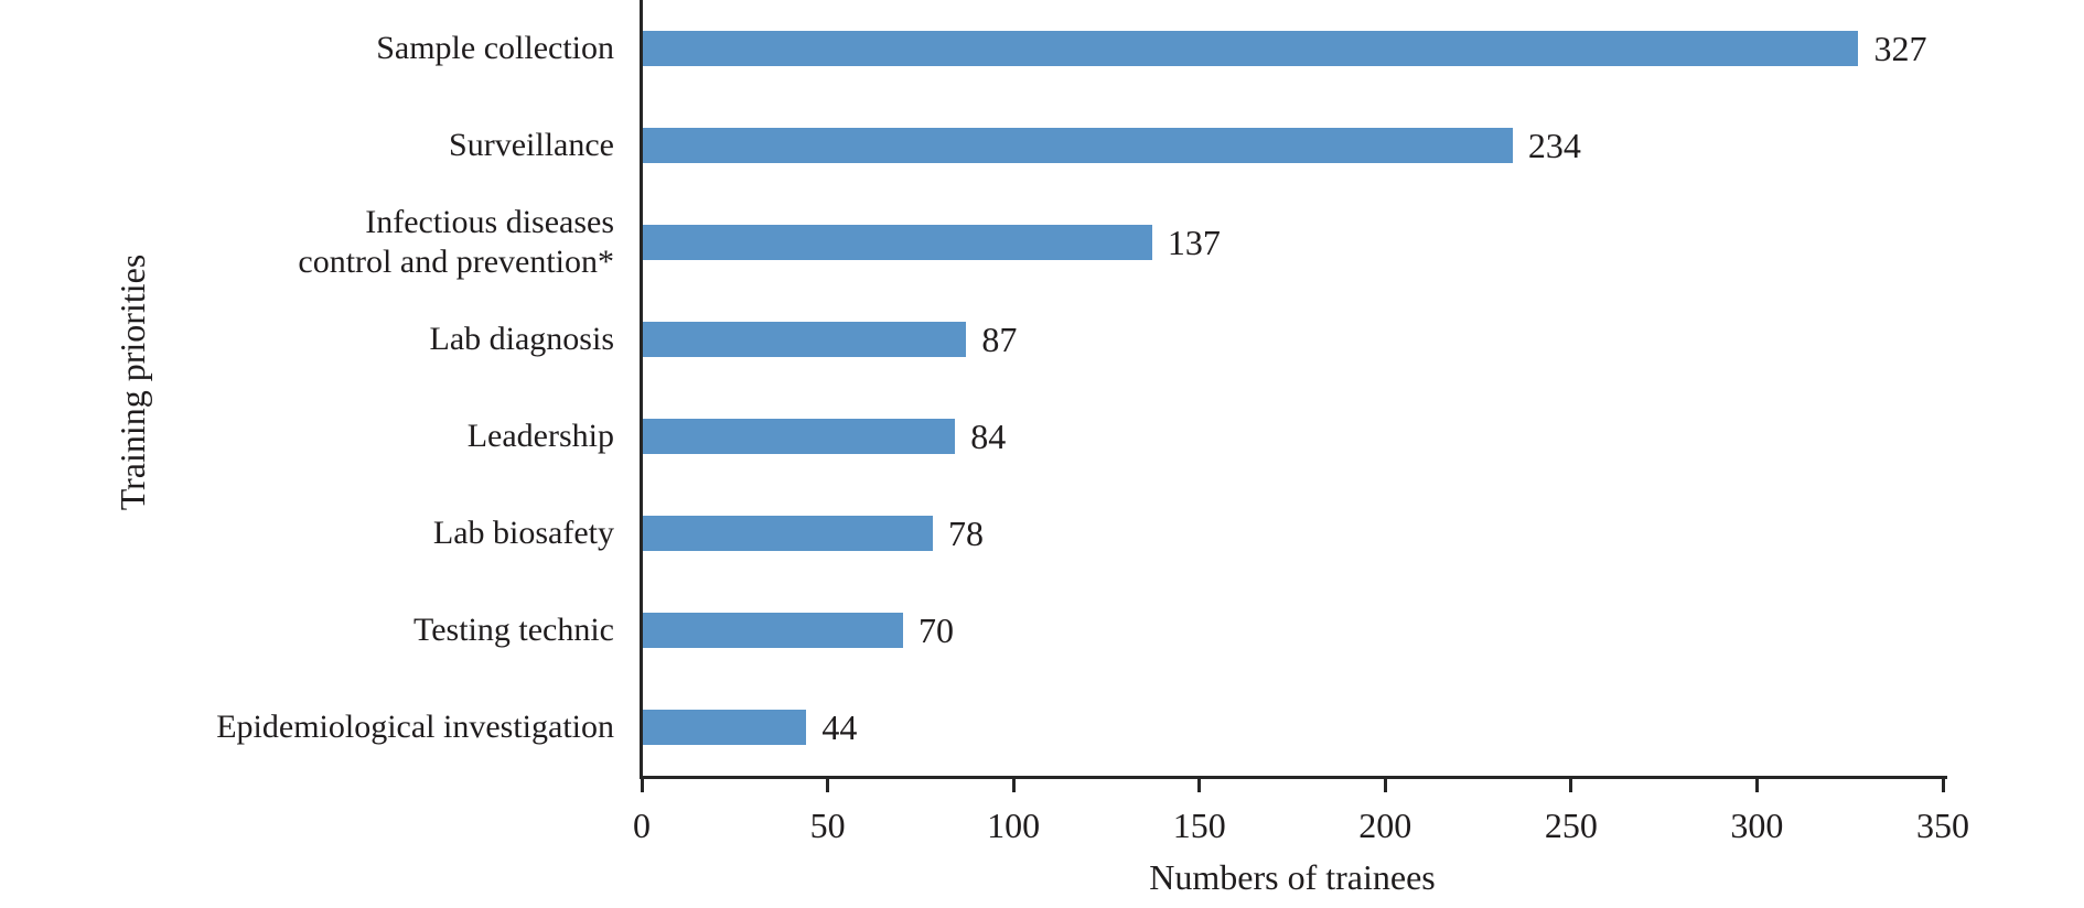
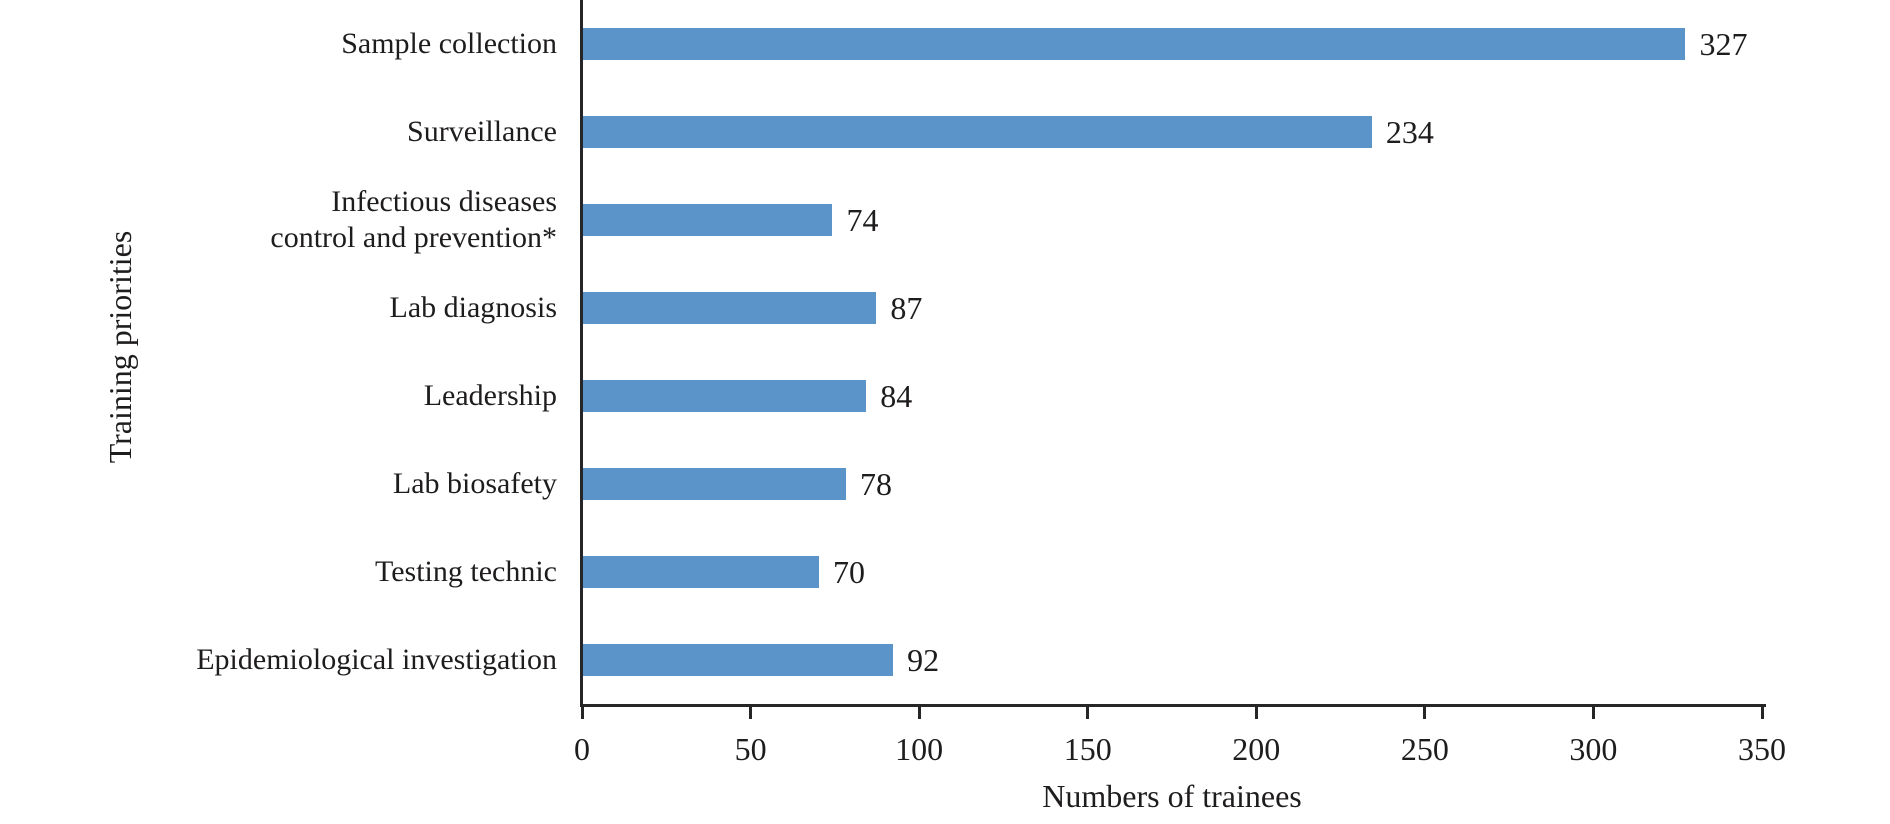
Infectious diseases control and prevention*: 137 -> 74
Epidemiological investigation: 44 -> 92
